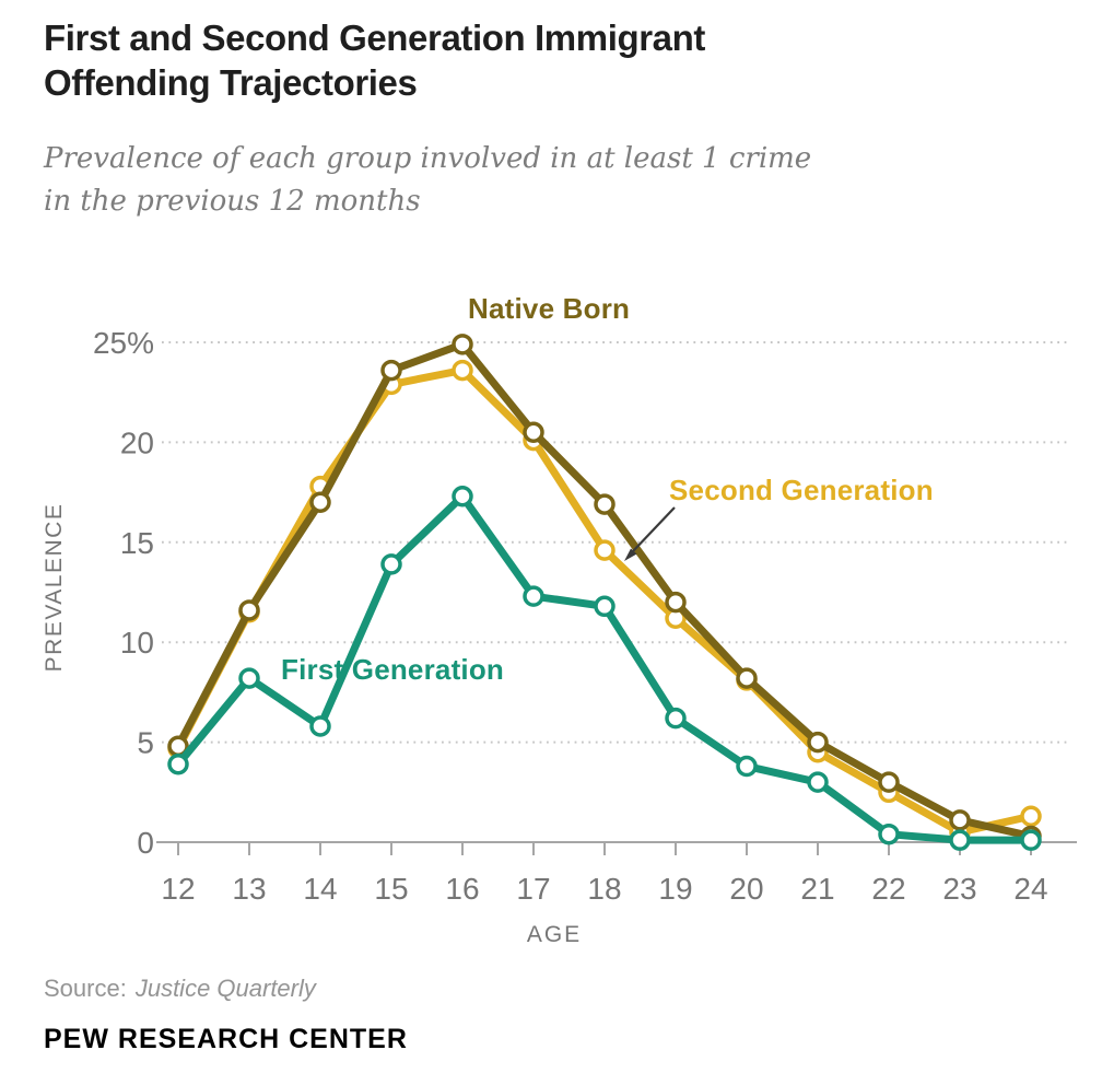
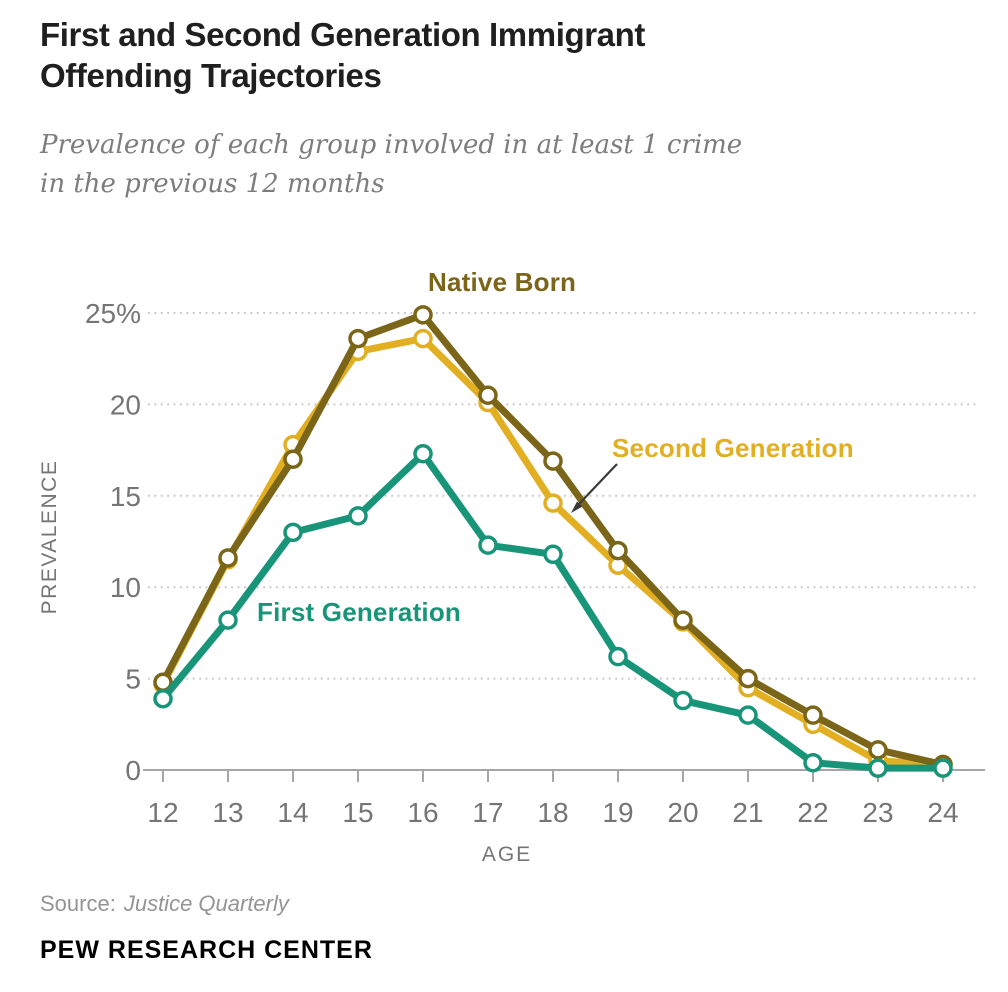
First Generation/14: 5.8% -> 13.0%
Second Generation/24: 1.3% -> 0.3%
